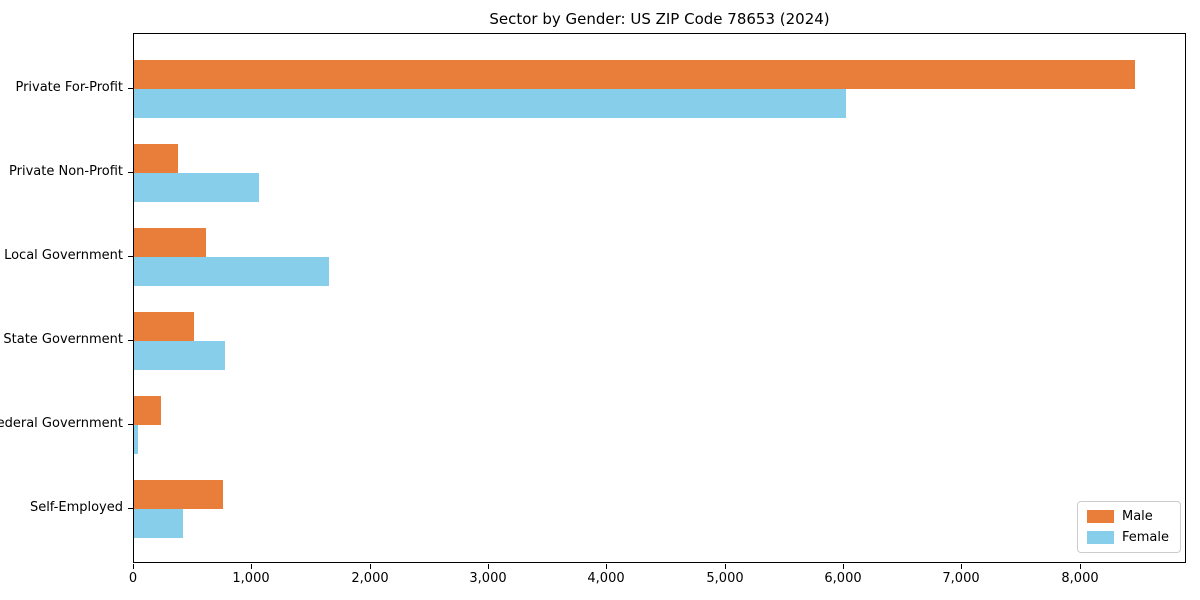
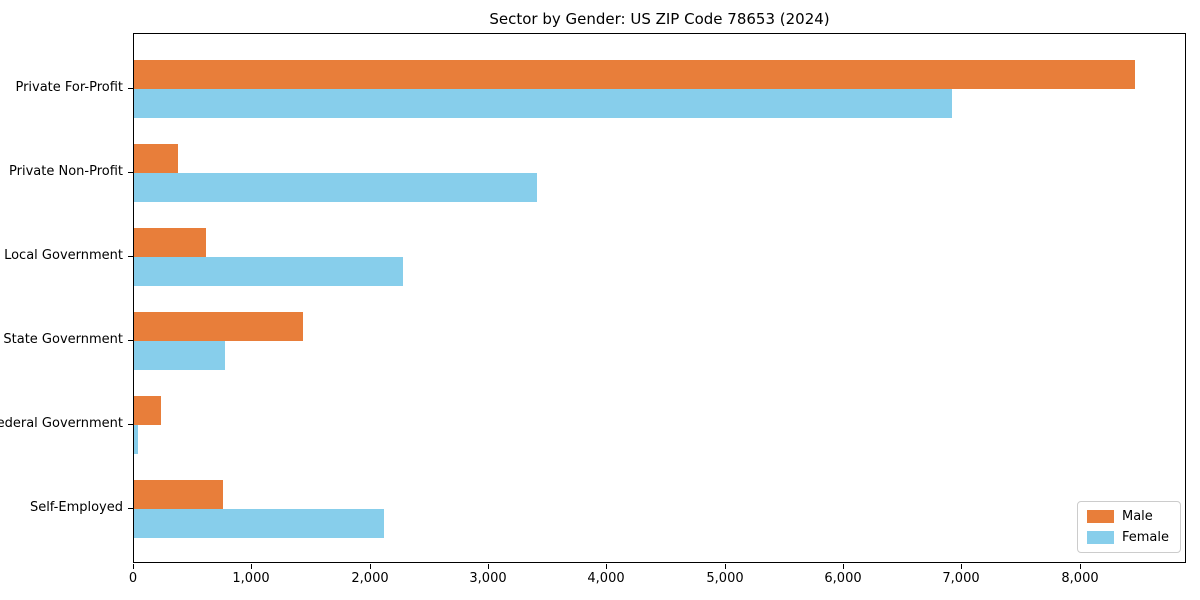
Female/Private For-Profit: 6020 -> 6910
Female/Private Non-Profit: 1060 -> 3410
Female/Local Government: 1650 -> 2270
Male/State Government: 510 -> 1430
Female/Self-Employed: 410 -> 2110
